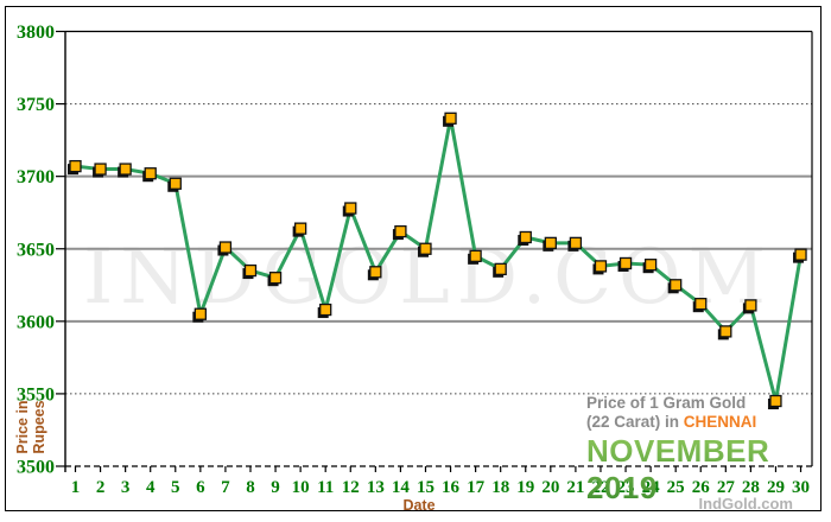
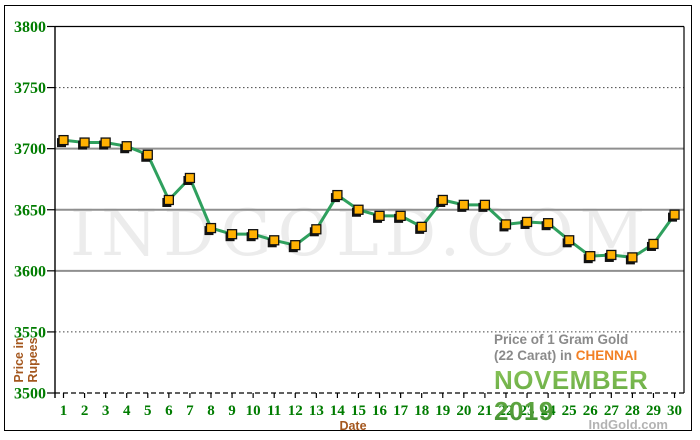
6: 3605 -> 3658
7: 3651 -> 3676
10: 3664 -> 3630
11: 3608 -> 3625
12: 3678 -> 3621
16: 3740 -> 3645
27: 3593 -> 3613
29: 3545 -> 3622
